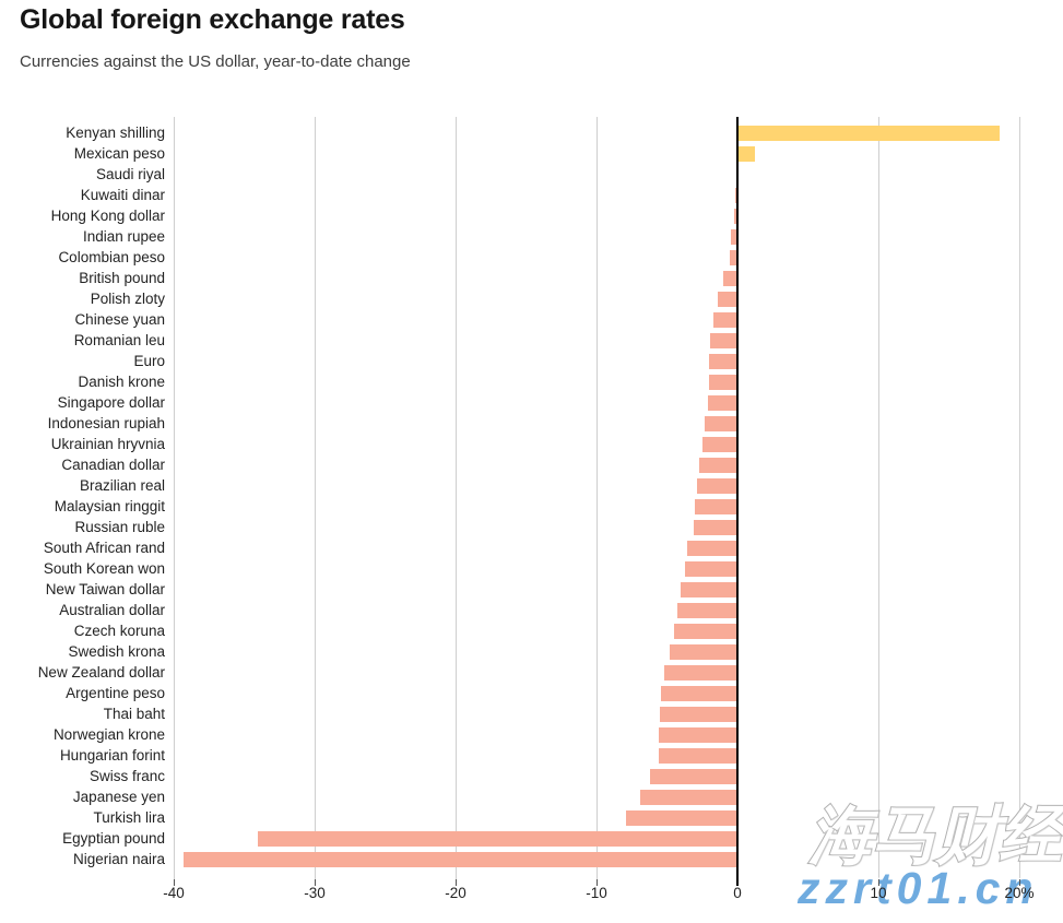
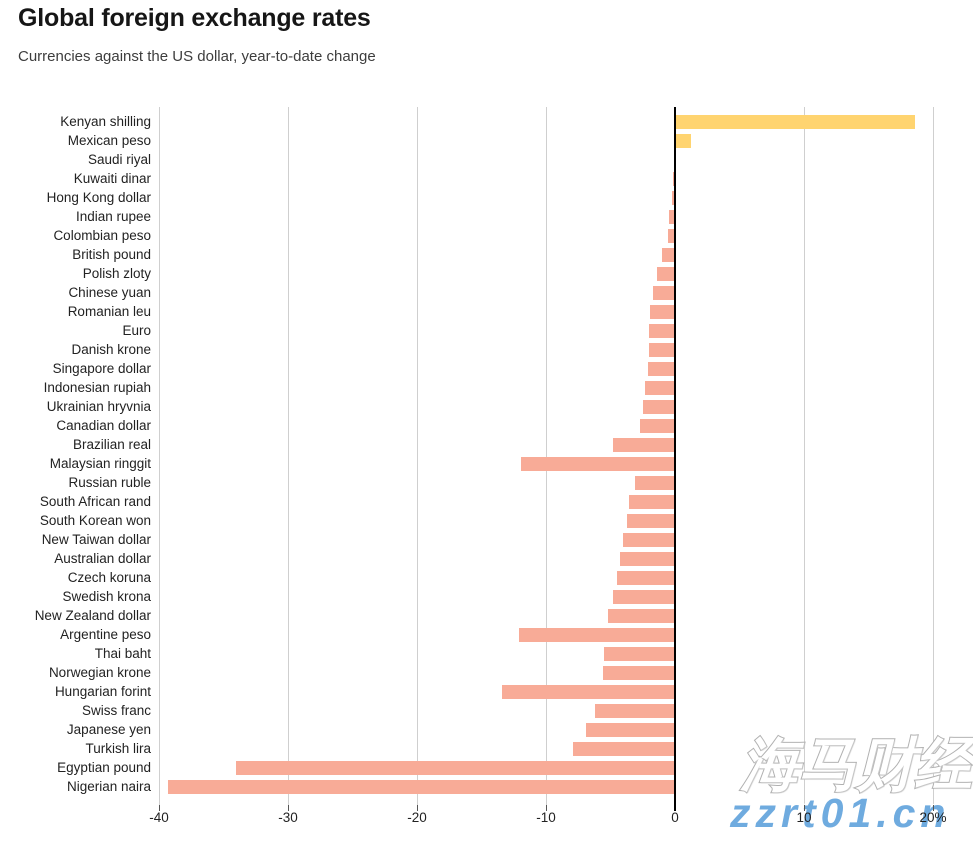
Brazilian real: -2.9% -> -4.8%
Malaysian ringgit: -3.0% -> -11.9%
Argentine peso: -5.4% -> -12.1%
Hungarian forint: -5.6% -> -13.4%
